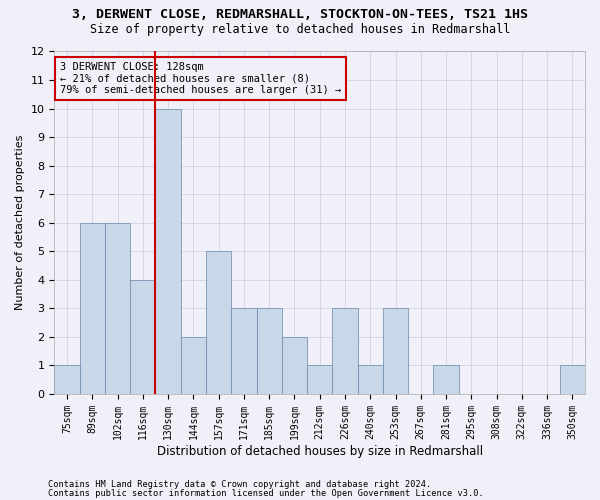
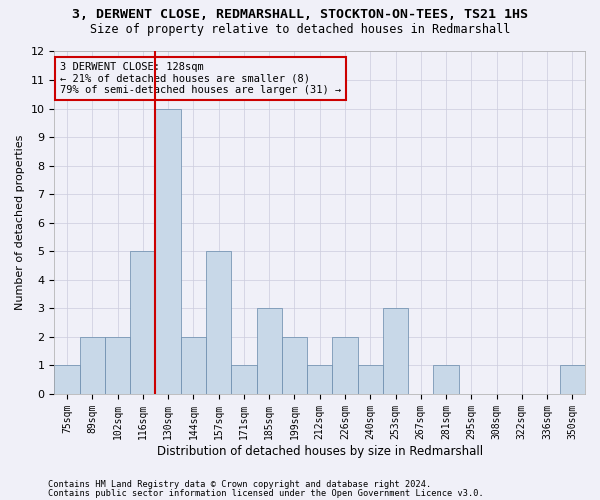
89sqm: 6 -> 2
102sqm: 6 -> 2
116sqm: 4 -> 5
171sqm: 3 -> 1
226sqm: 3 -> 2
